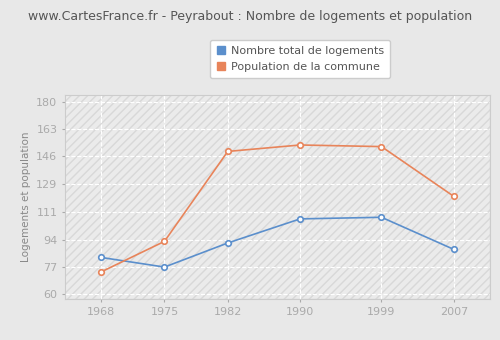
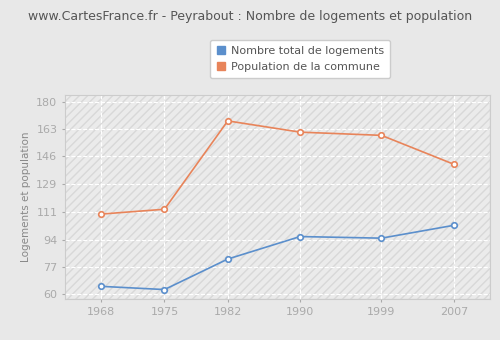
Nombre total de logements/1968: 83 -> 65
Population de la commune/1968: 74 -> 110
Nombre total de logements/1975: 77 -> 63
Population de la commune/1975: 93 -> 113
Nombre total de logements/1982: 92 -> 82
Population de la commune/1982: 149 -> 168
Nombre total de logements/1990: 107 -> 96
Population de la commune/1990: 153 -> 161
Nombre total de logements/1999: 108 -> 95
Population de la commune/1999: 152 -> 159
Nombre total de logements/2007: 88 -> 103
Population de la commune/2007: 121 -> 141
